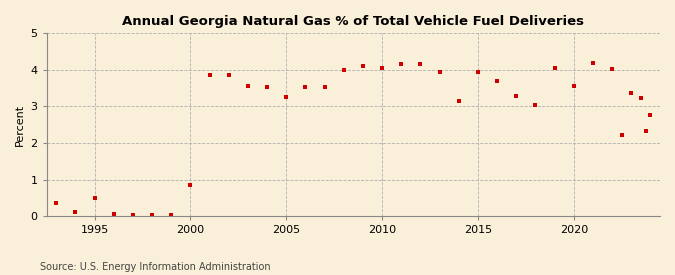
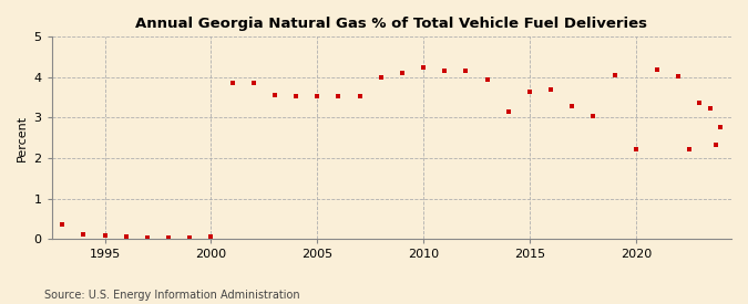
1995: 0.50 -> 0.08
2000: 0.85 -> 0.05
2005: 3.25 -> 3.52
2010: 4.05 -> 4.25
2015: 3.95 -> 3.65
2020: 3.55 -> 2.22
